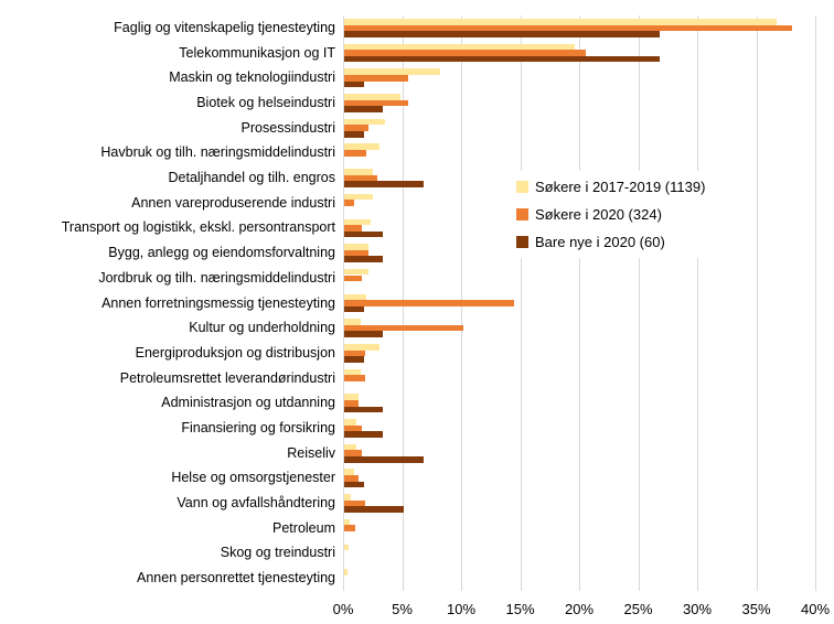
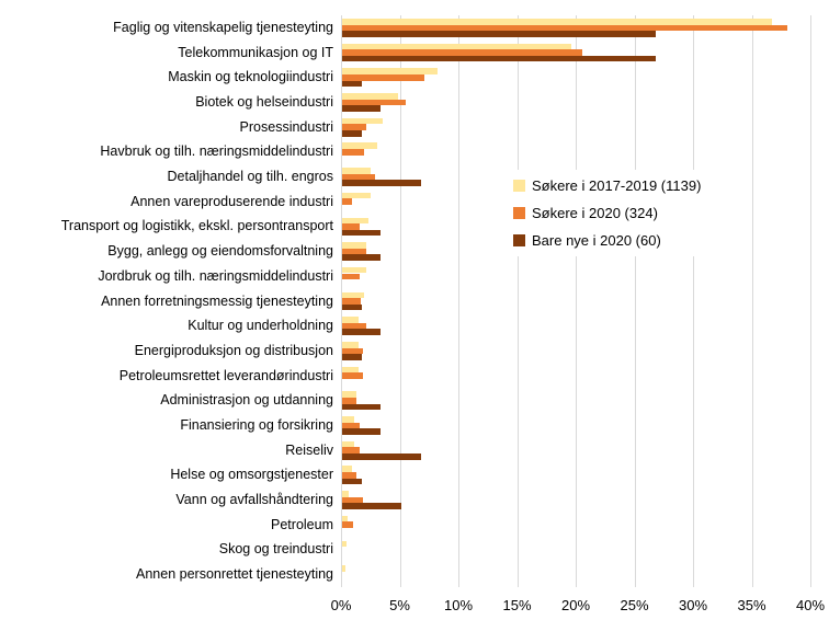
Søkere i 2020 (324)/Maskin og teknologiindustri: 5.4% -> 7.0%
Søkere i 2020 (324)/Annen forretningsmessig tjenesteyting: 14.4% -> 1.6%
Søkere i 2020 (324)/Kultur og underholdning: 10.1% -> 2.1%
Søkere i 2017-2019 (1139)/Energiproduksjon og distribusjon: 3.0% -> 1.4%
